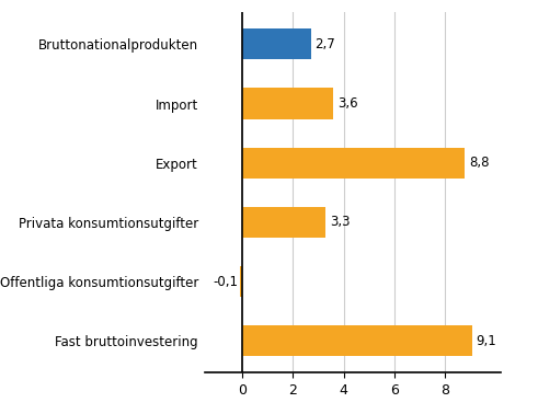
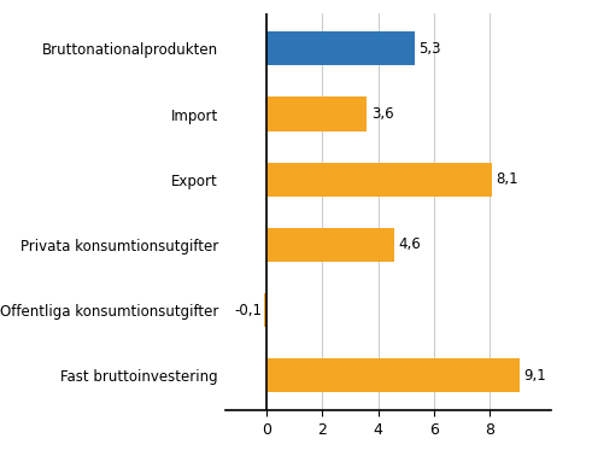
Bruttonationalprodukten: 2,7 -> 5,3
Export: 8,8 -> 8,1
Privata konsumtionsutgifter: 3,3 -> 4,6
